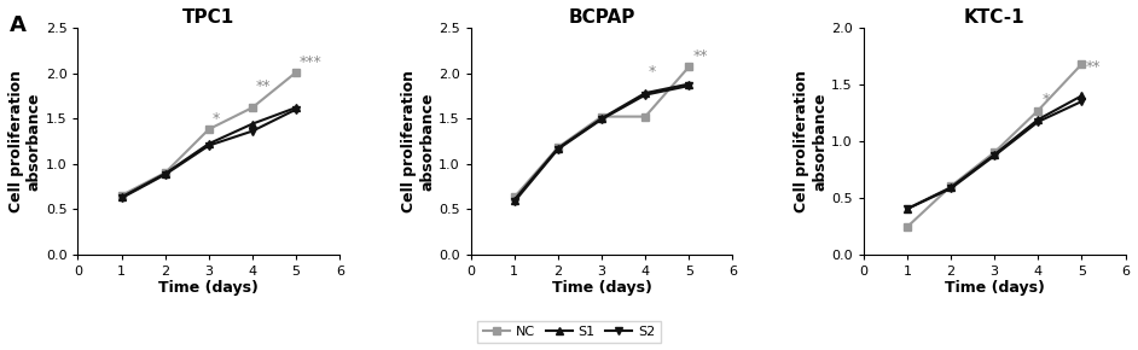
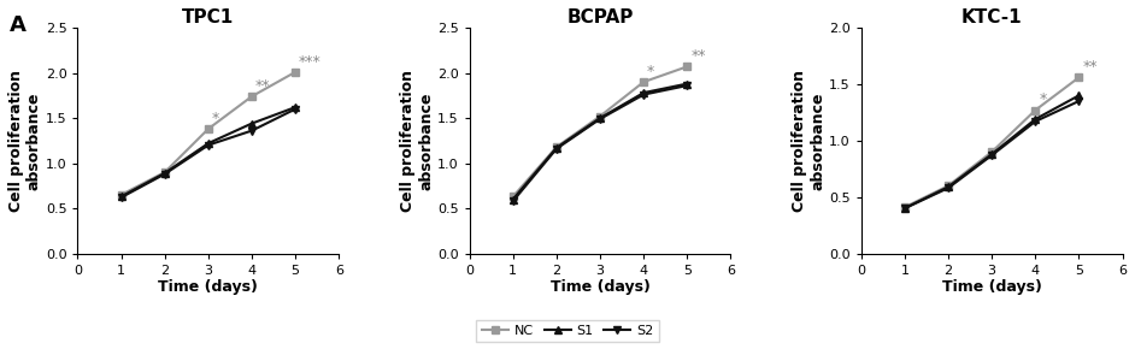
TPC1/NC/4: 1.62 -> 1.74
BCPAP/NC/4: 1.52 -> 1.90
KTC-1/NC/1: 0.24 -> 0.41
KTC-1/NC/5: 1.68 -> 1.56
